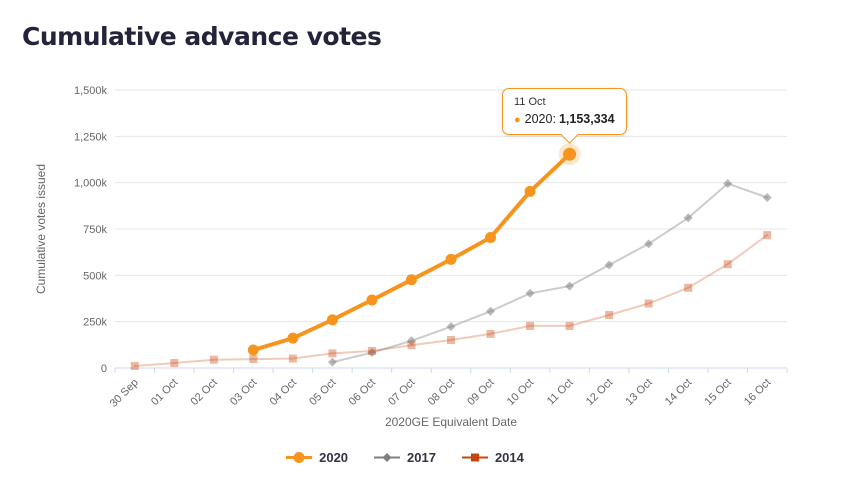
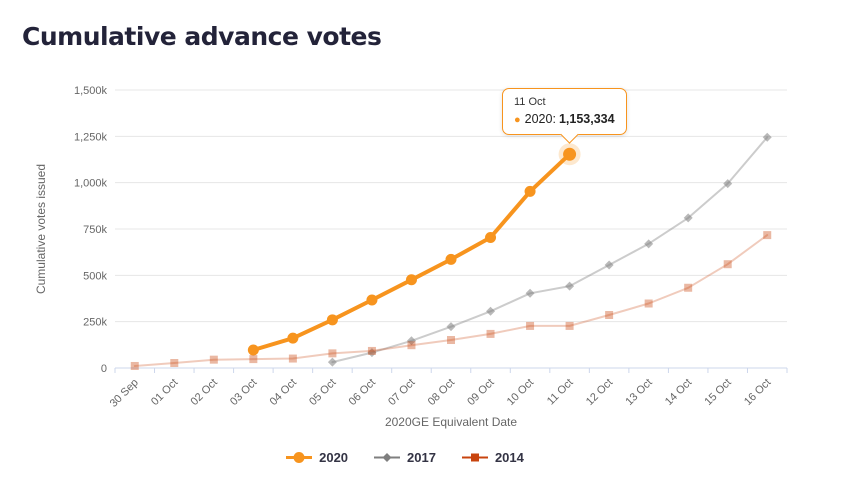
2017/16 Oct: 920k -> 1240k
